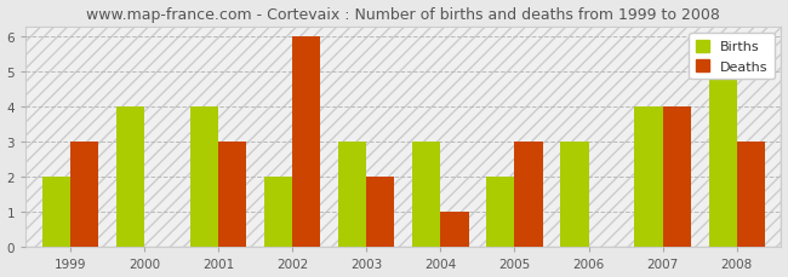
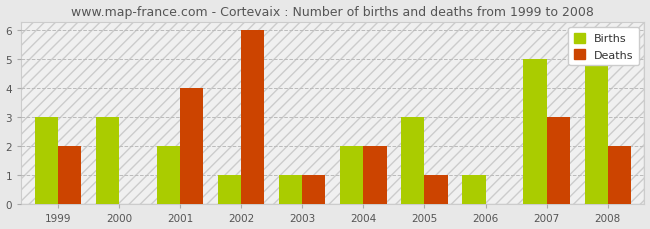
Births/1999: 2 -> 3
Deaths/1999: 3 -> 2
Births/2000: 4 -> 3
Births/2001: 4 -> 2
Deaths/2001: 3 -> 4
Births/2002: 2 -> 1
Births/2003: 3 -> 1
Deaths/2003: 2 -> 1
Births/2004: 3 -> 2
Deaths/2004: 1 -> 2
Births/2005: 2 -> 3
Deaths/2005: 3 -> 1
Births/2006: 3 -> 1
Births/2007: 4 -> 5
Deaths/2007: 4 -> 3
Deaths/2008: 3 -> 2
